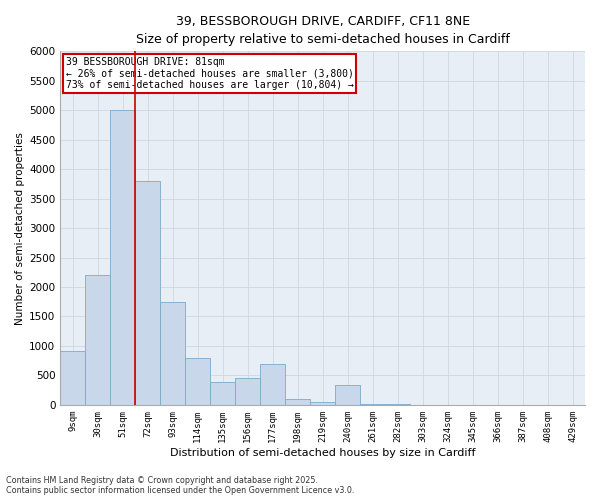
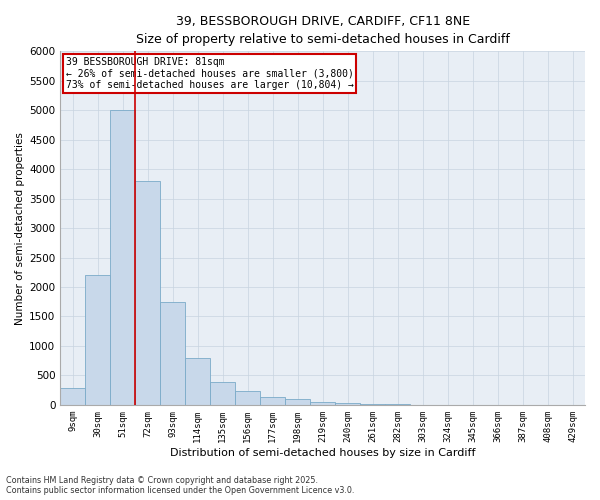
9sqm: 920 -> 280
156sqm: 460 -> 230
177sqm: 700 -> 130
240sqm: 340 -> 20
